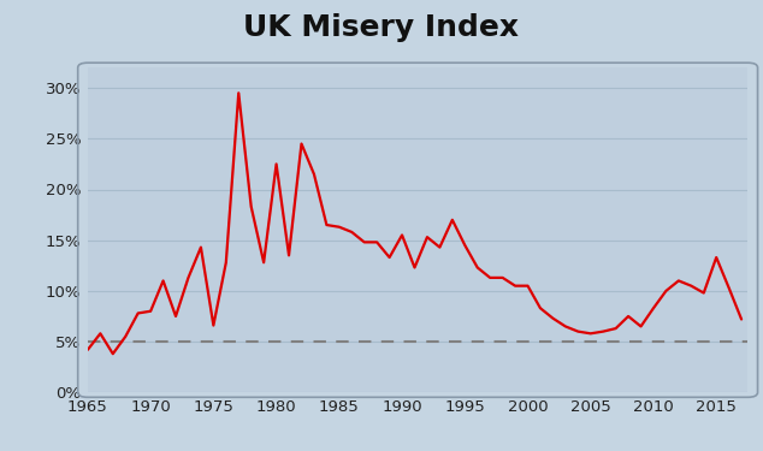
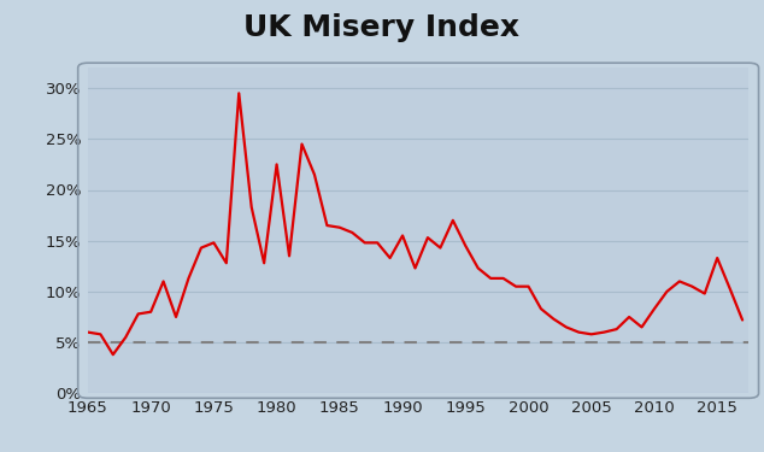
1965: 4.2% -> 6.0%
1975: 6.6% -> 14.8%
